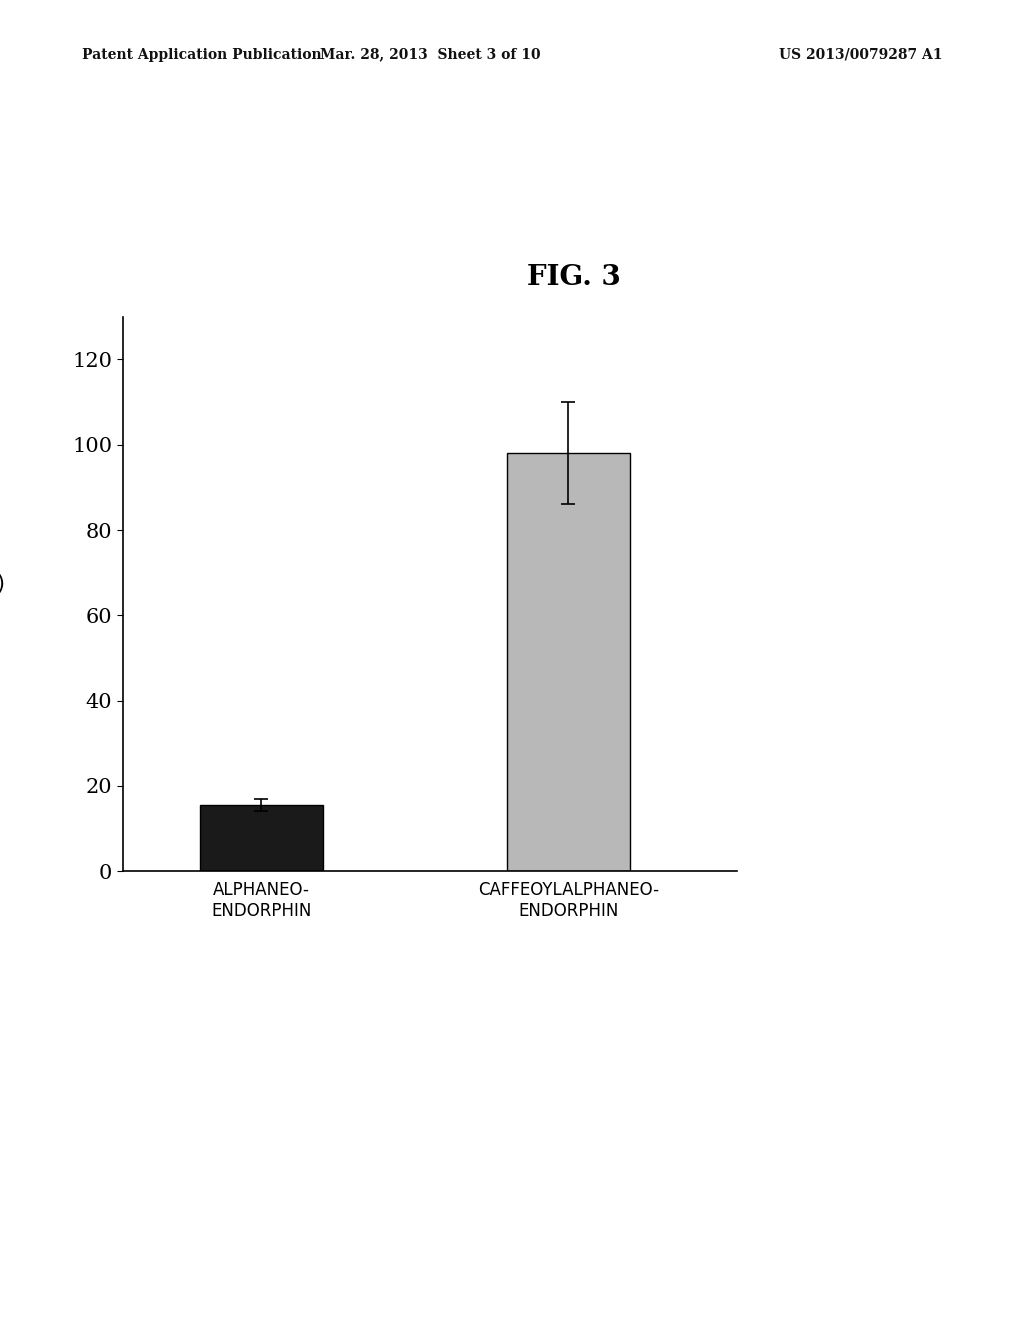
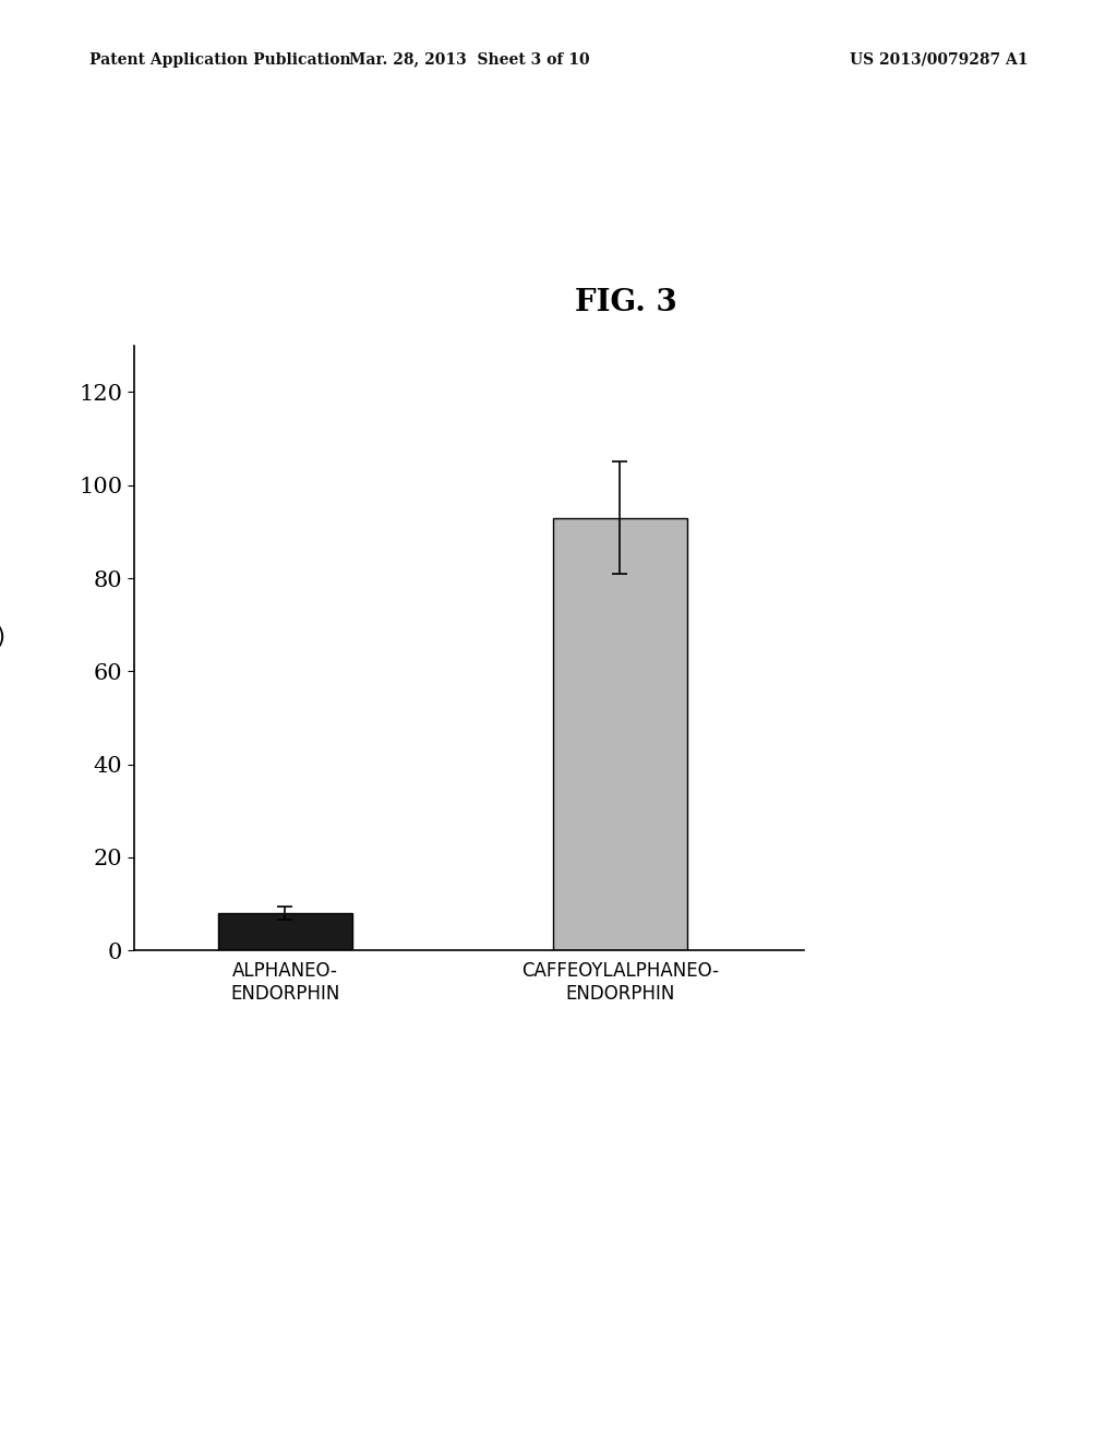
ALPHANEO- ENDORPHIN: 15.5 -> 8.0
CAFFEOYLALPHANEO- ENDORPHIN: 98.0 -> 93.0
